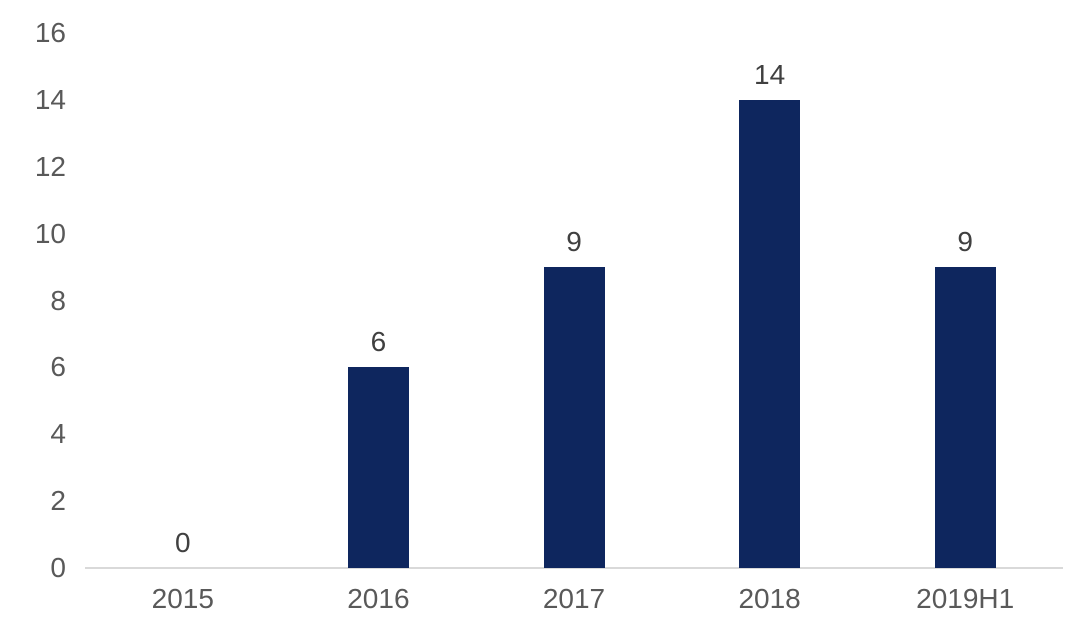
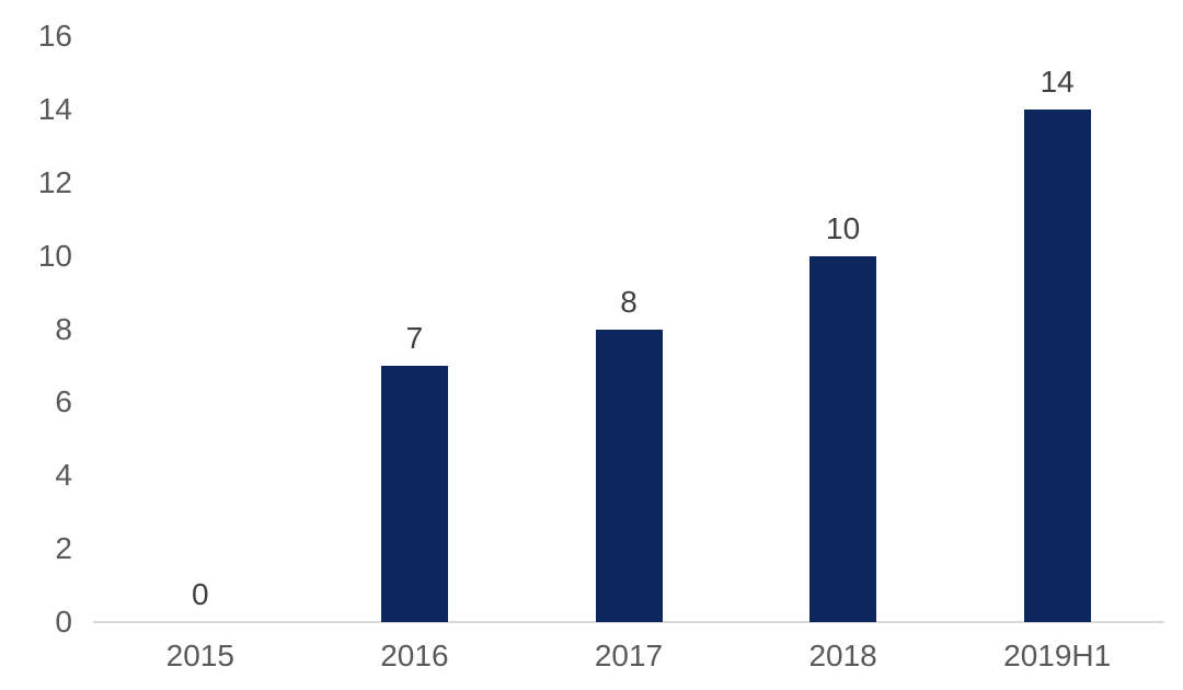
2016: 6 -> 7
2017: 9 -> 8
2018: 14 -> 10
2019H1: 9 -> 14
